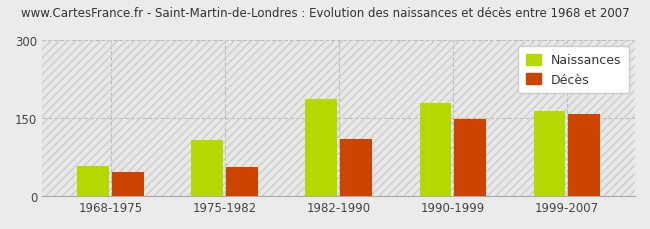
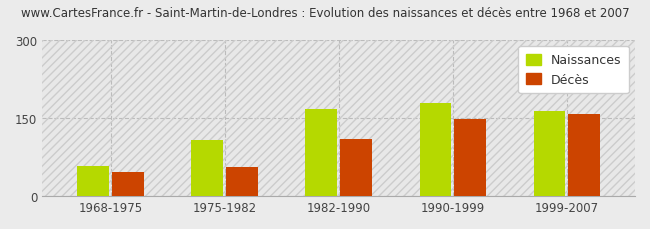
Naissances/1982-1990: 186 -> 168
